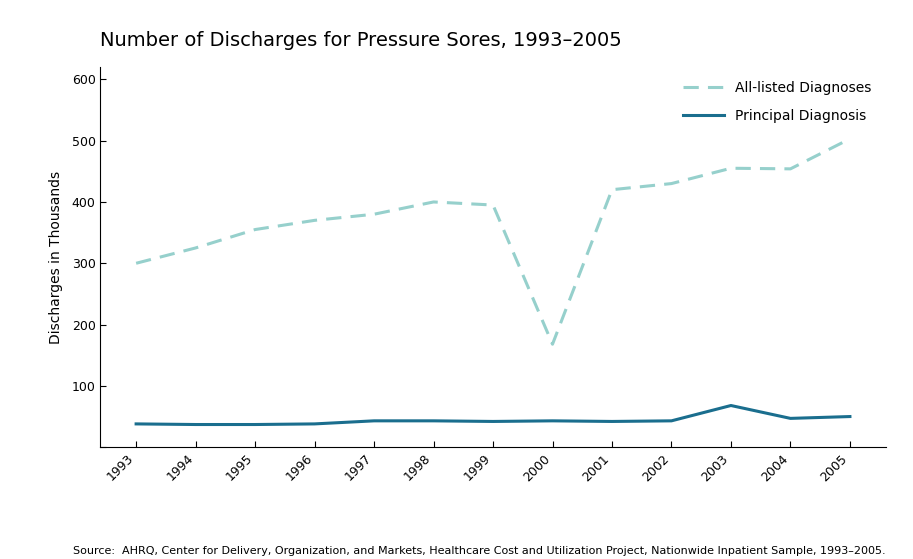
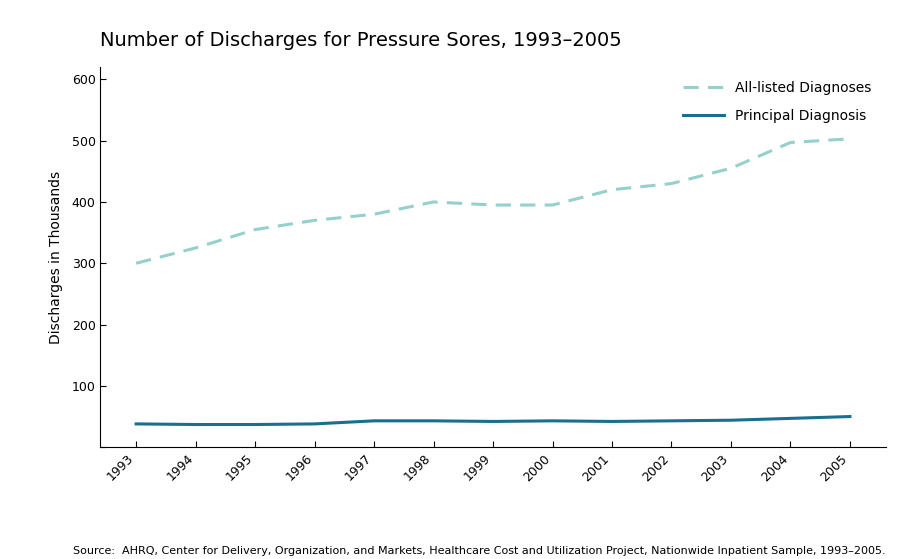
All-listed Diagnoses/2000: 168 -> 395
Principal Diagnosis/2003: 68 -> 44
All-listed Diagnoses/2004: 454 -> 497
